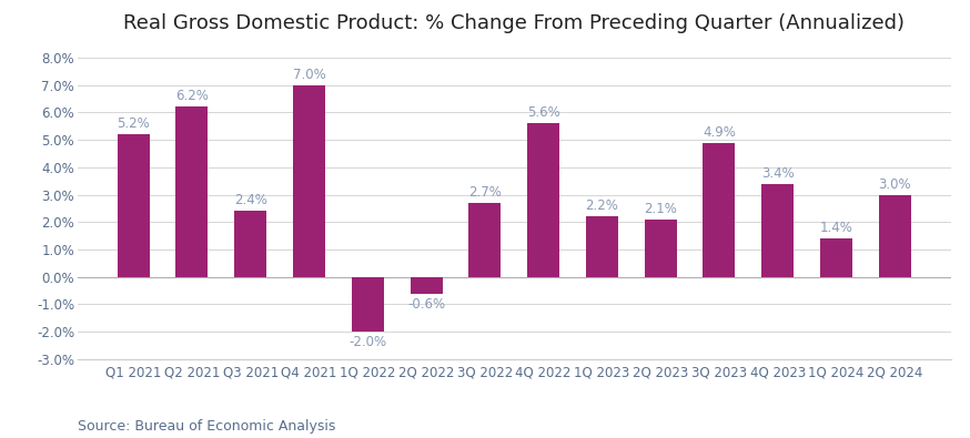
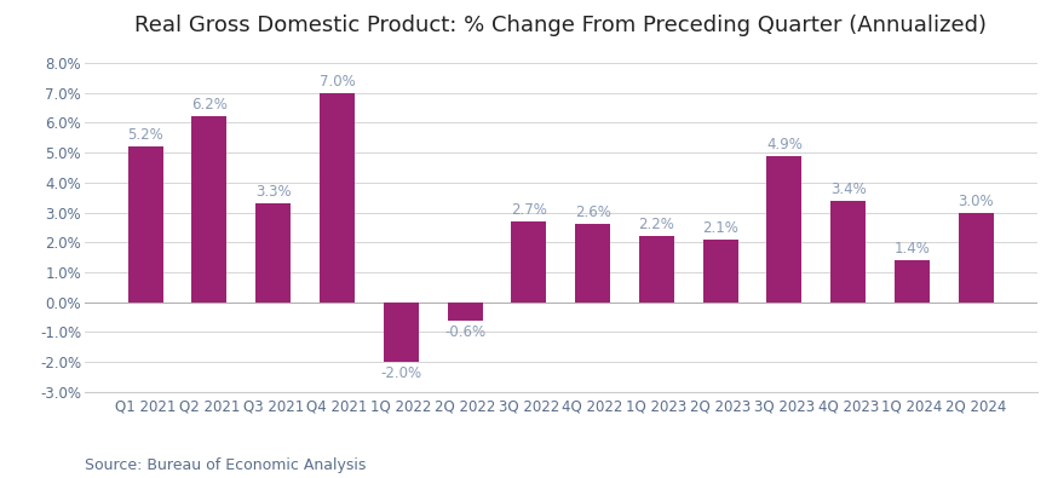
Q3 2021: 2.4% -> 3.3%
4Q 2022: 5.6% -> 2.6%
